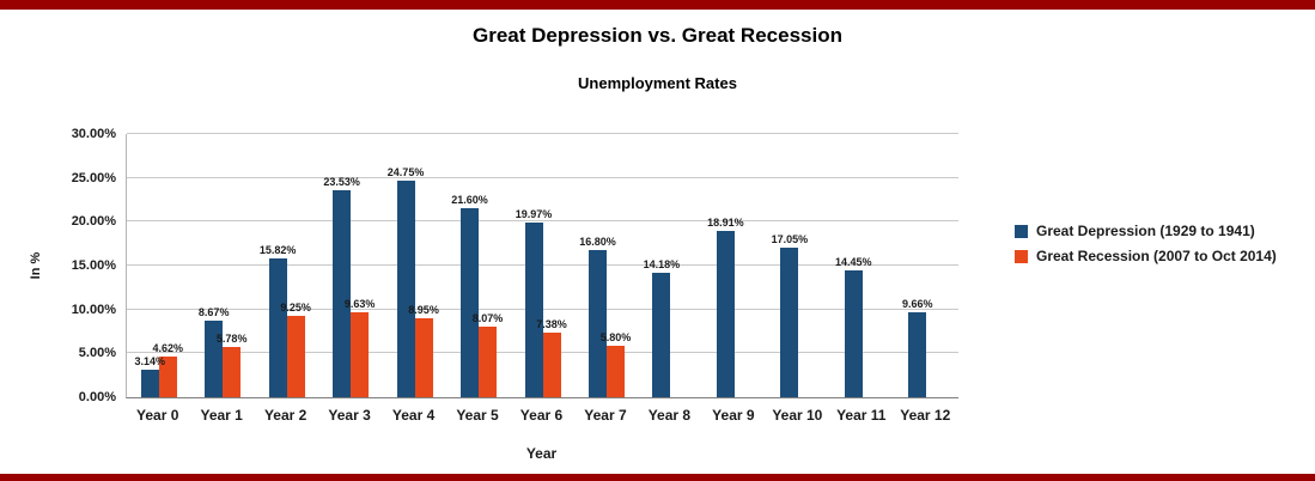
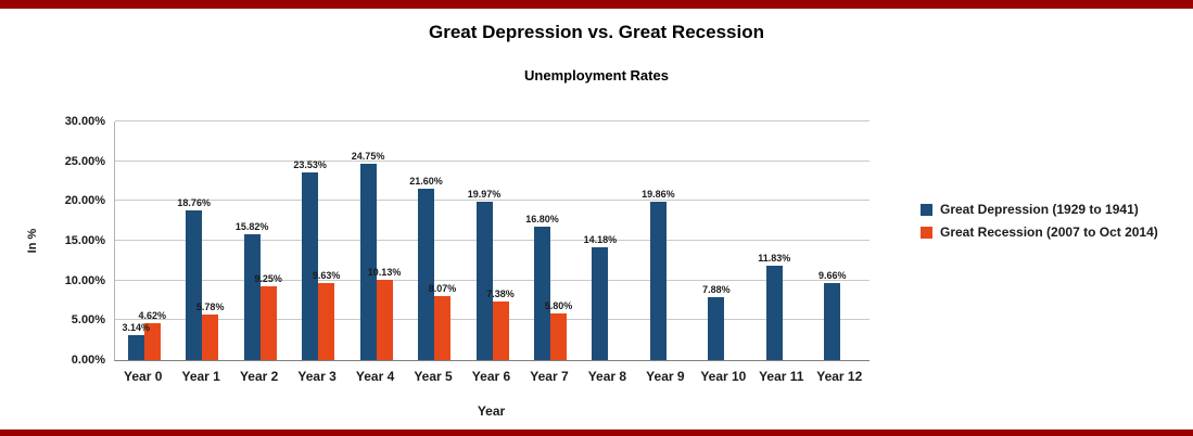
Great Depression (1929 to 1941)/Year 1: 8.67% -> 18.76%
Great Recession (2007 to Oct 2014)/Year 4: 8.95% -> 10.13%
Great Depression (1929 to 1941)/Year 9: 18.91% -> 19.86%
Great Depression (1929 to 1941)/Year 10: 17.05% -> 7.88%
Great Depression (1929 to 1941)/Year 11: 14.45% -> 11.83%
